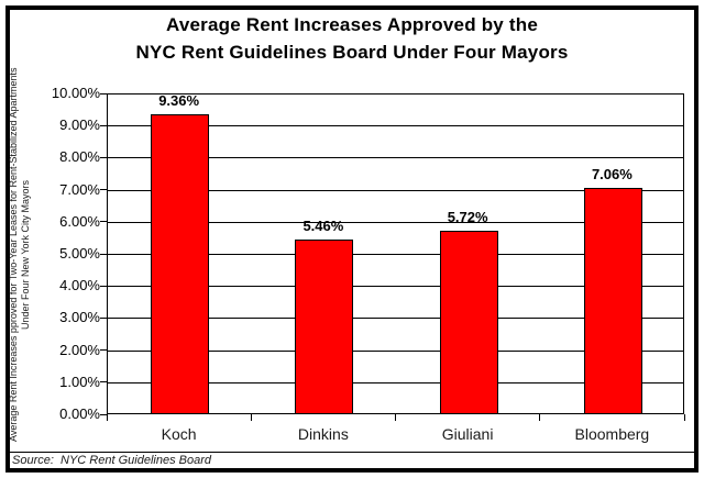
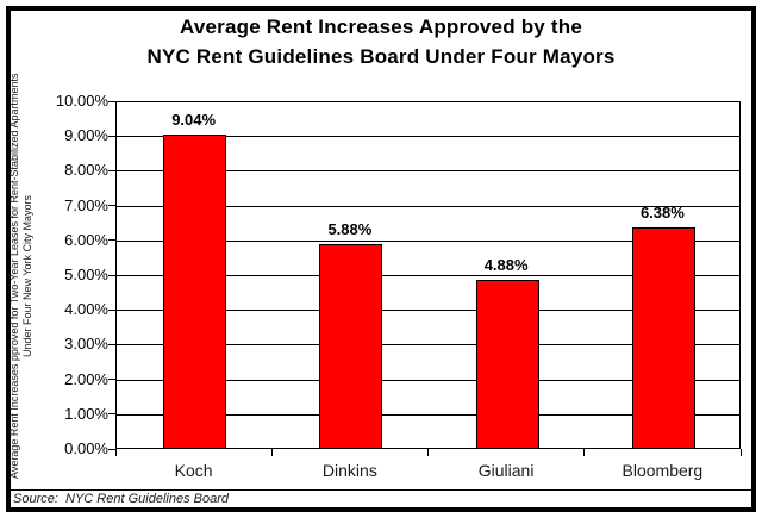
Koch: 9.36% -> 9.04%
Dinkins: 5.46% -> 5.88%
Giuliani: 5.72% -> 4.88%
Bloomberg: 7.06% -> 6.38%
